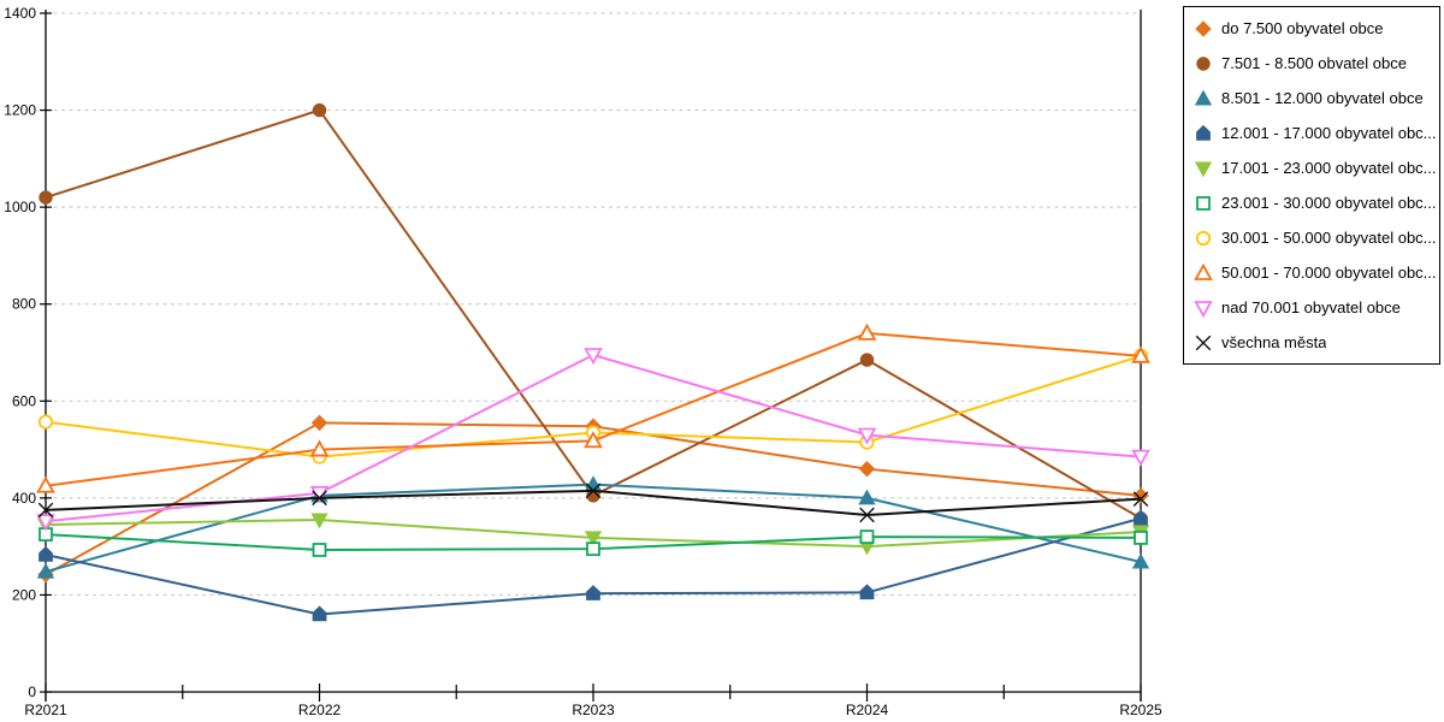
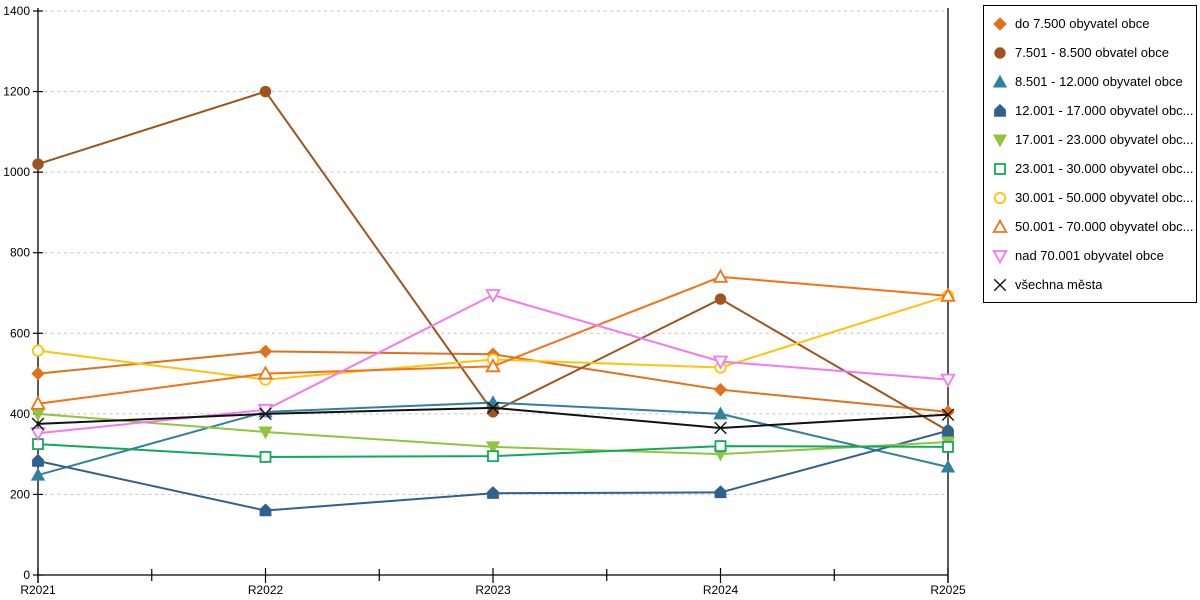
do 7.500 obyvatel obce/R2021: 240 -> 500
17.001 - 23.000 obyvatel obc.../R2021: 340 -> 400
